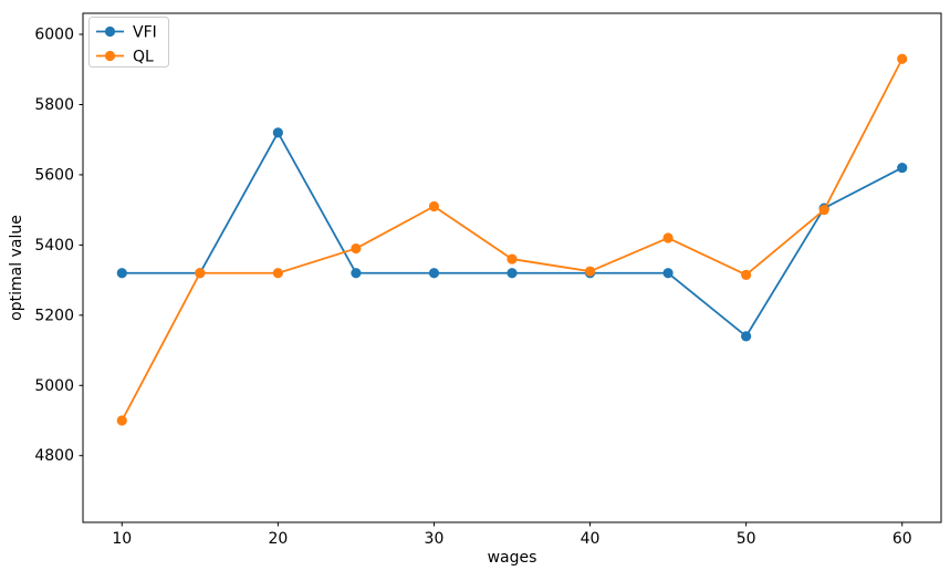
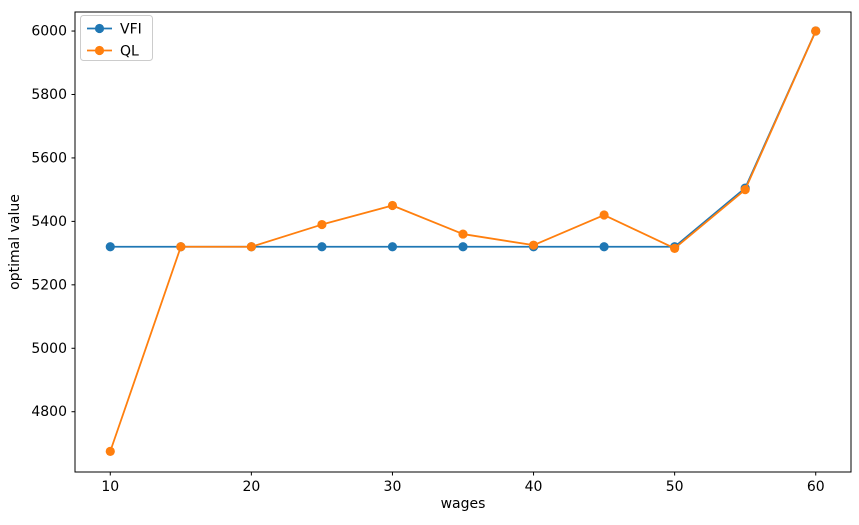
QL/10: 4900 -> 4680
VFI/20: 5720 -> 5320
QL/30: 5510 -> 5450
VFI/50: 5140 -> 5320
VFI/60: 5620 -> 6000
QL/60: 5930 -> 6000
